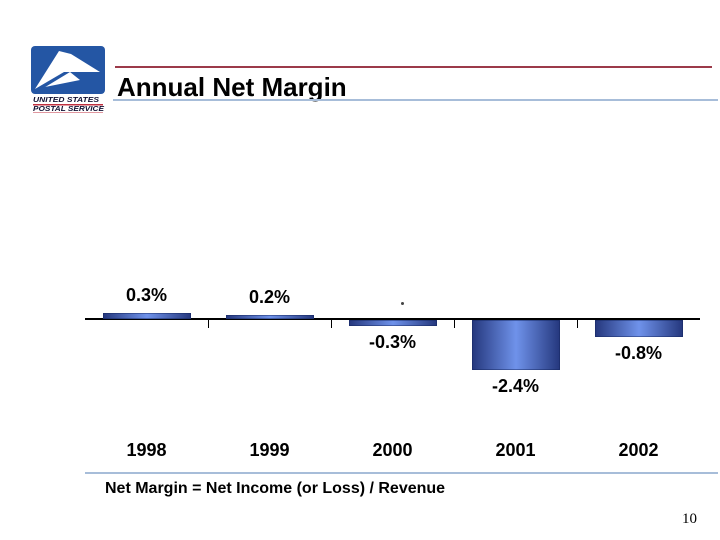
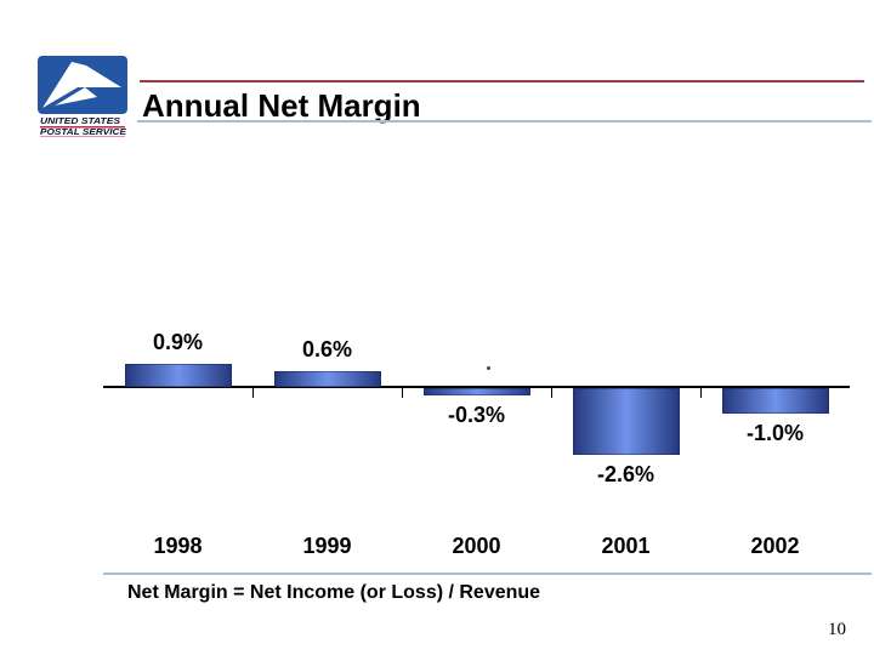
1998: 0.3% -> 0.9%
1999: 0.2% -> 0.6%
2001: -2.4% -> -2.6%
2002: -0.8% -> -1.0%
